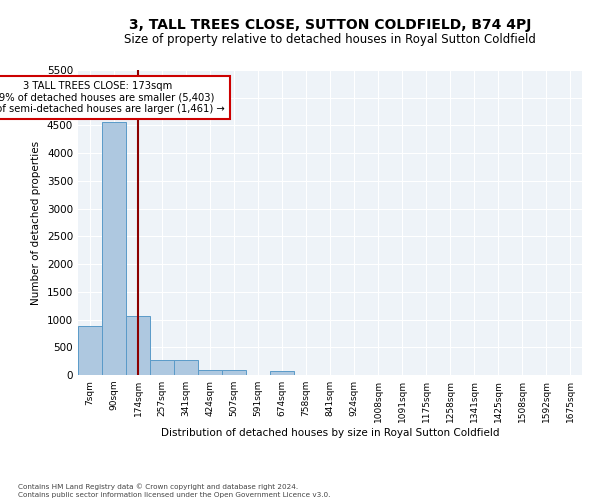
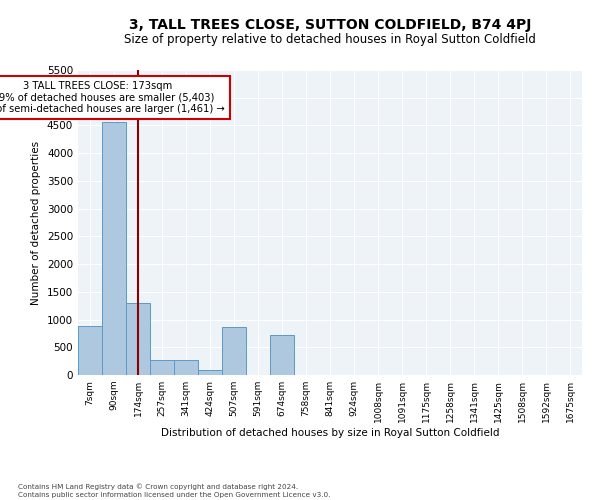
174sqm: 1060 -> 1300
507sqm: 80 -> 860
674sqm: 70 -> 720
